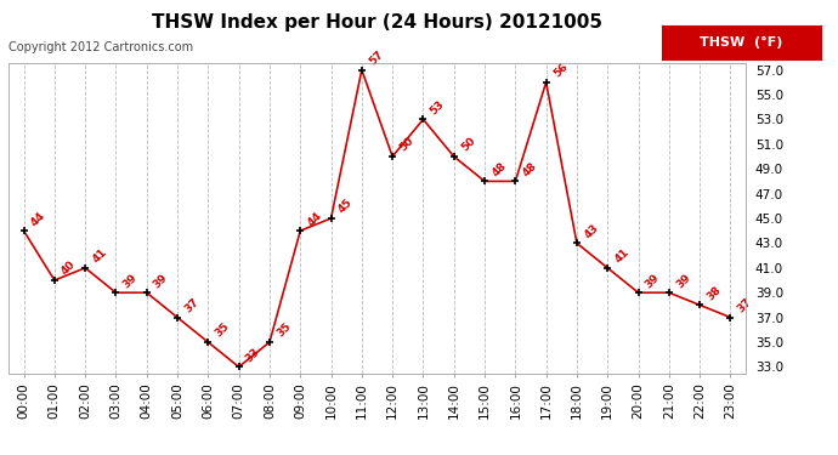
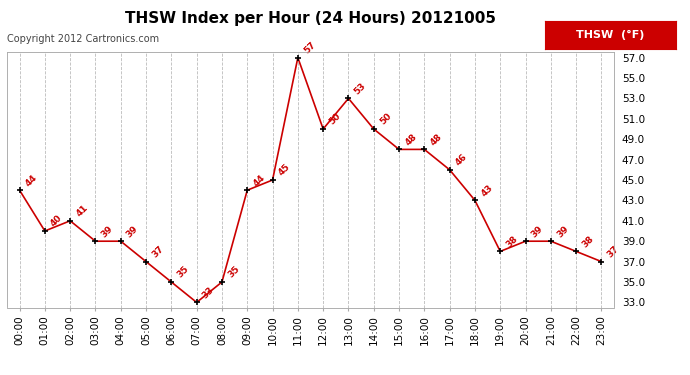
17:00: 56 -> 46
19:00: 41 -> 38
